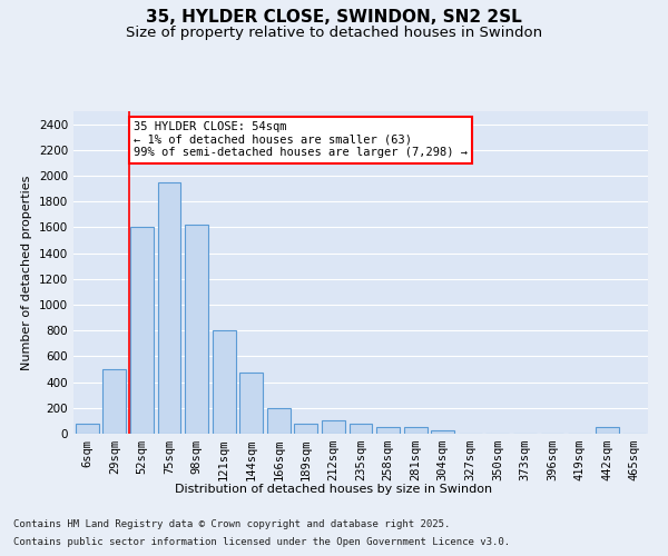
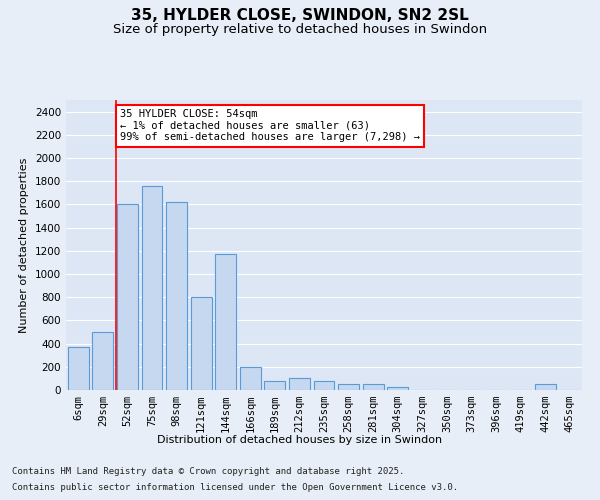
6sqm: 80 -> 370
75sqm: 1950 -> 1760
144sqm: 480 -> 1170
